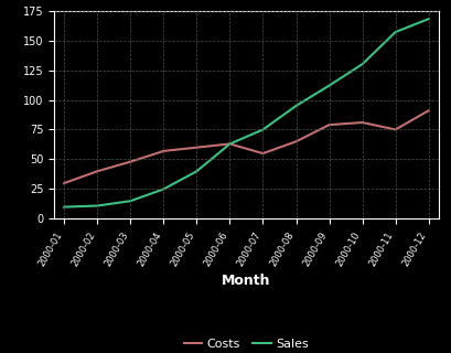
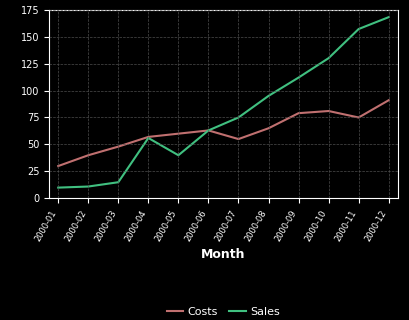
Sales/2000-04: 25 -> 56
